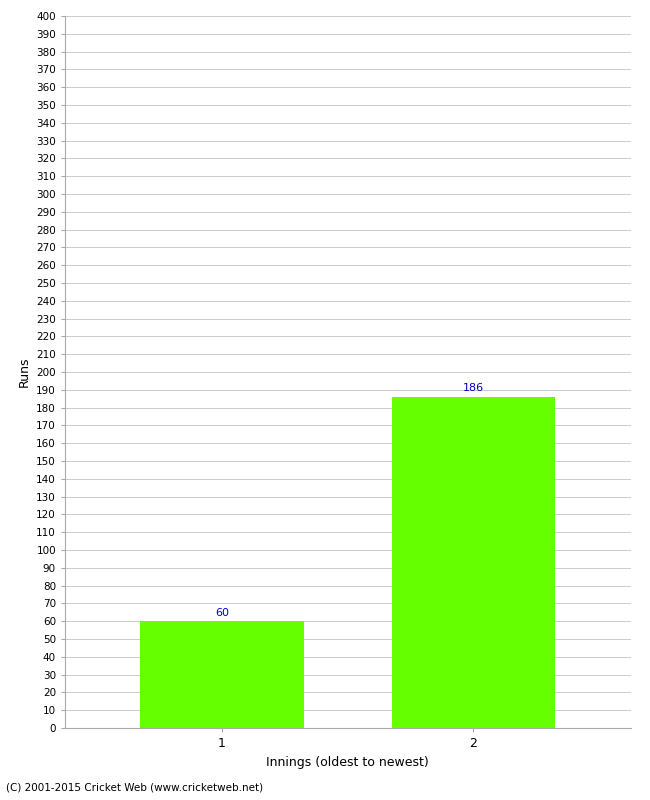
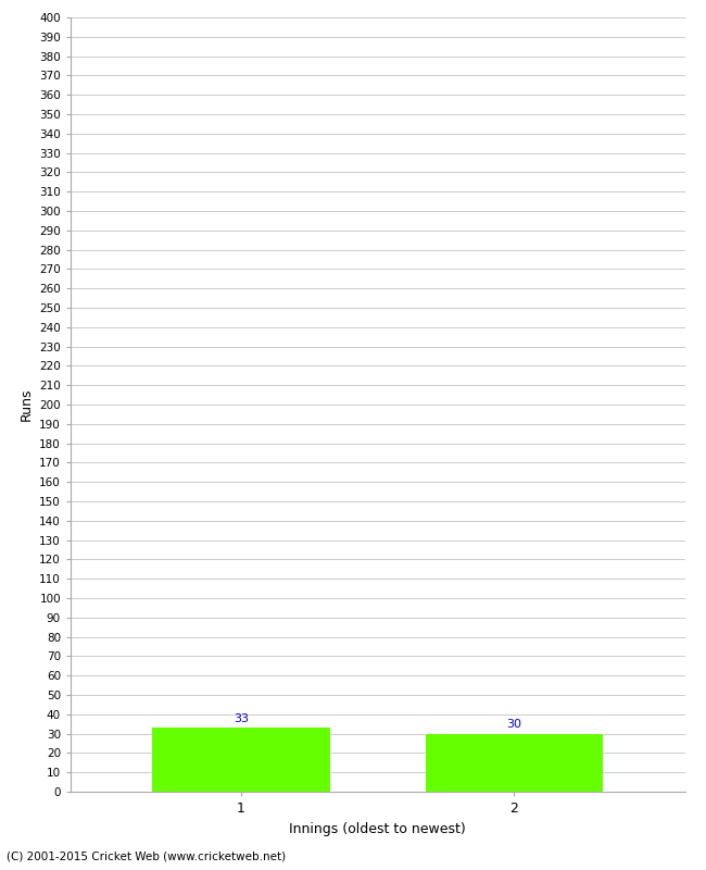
1: 60 -> 33
2: 186 -> 30
